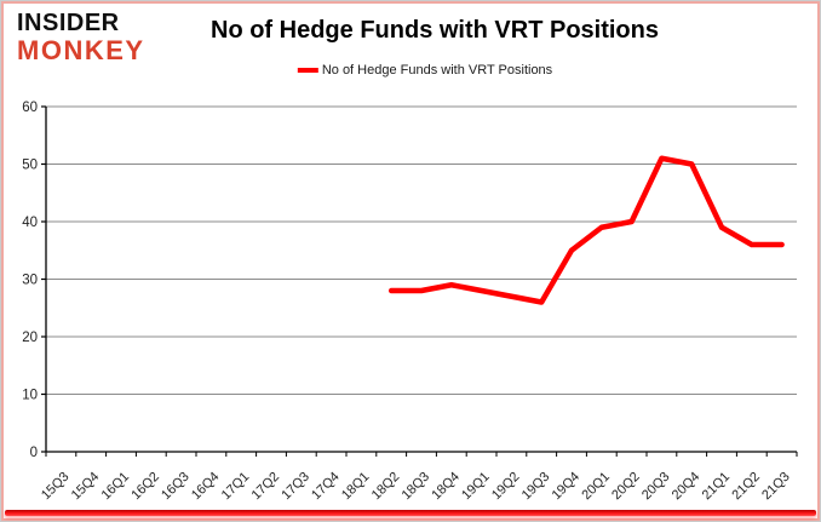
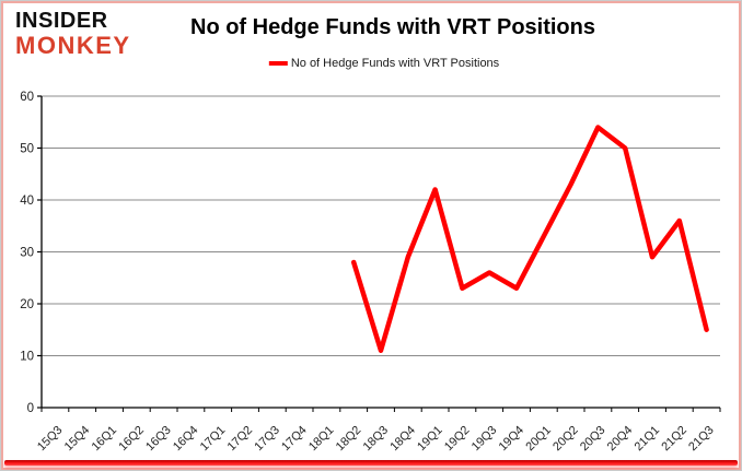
18Q3: 28 -> 11
19Q1: 28 -> 42
19Q2: 27 -> 23
19Q4: 35 -> 23
20Q1: 39 -> 33
20Q2: 40 -> 43
20Q3: 51 -> 54
21Q1: 39 -> 29
21Q3: 36 -> 15
